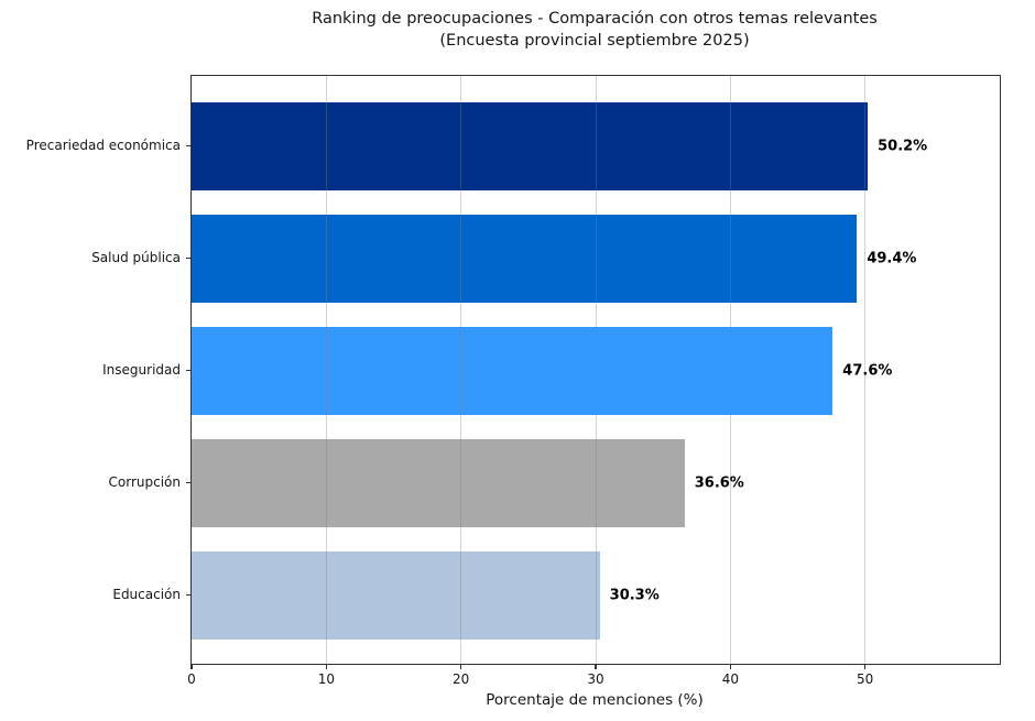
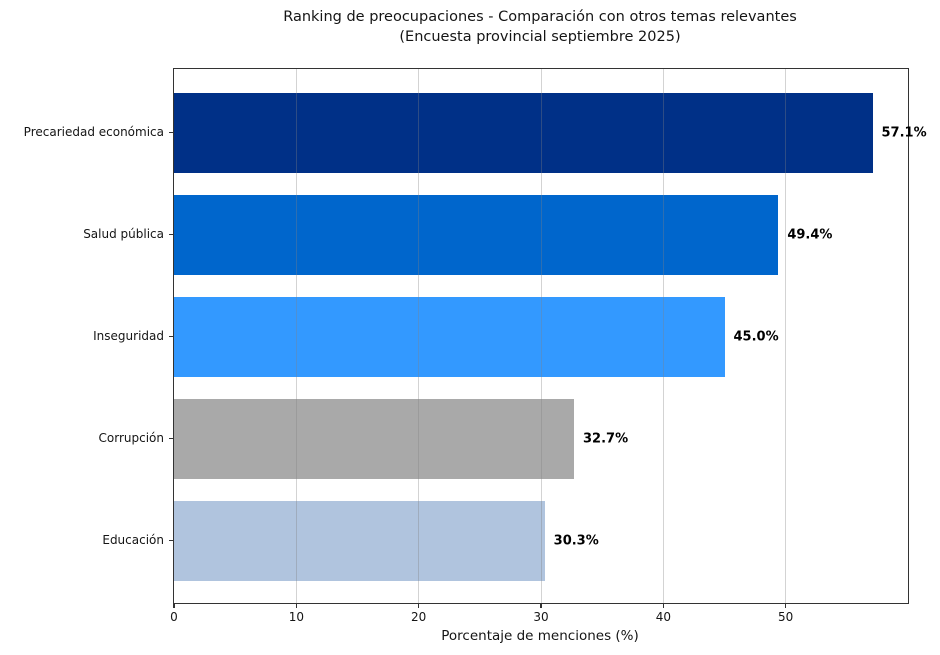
Precariedad económica: 50.2% -> 57.1%
Inseguridad: 47.6% -> 45.0%
Corrupción: 36.6% -> 32.7%
